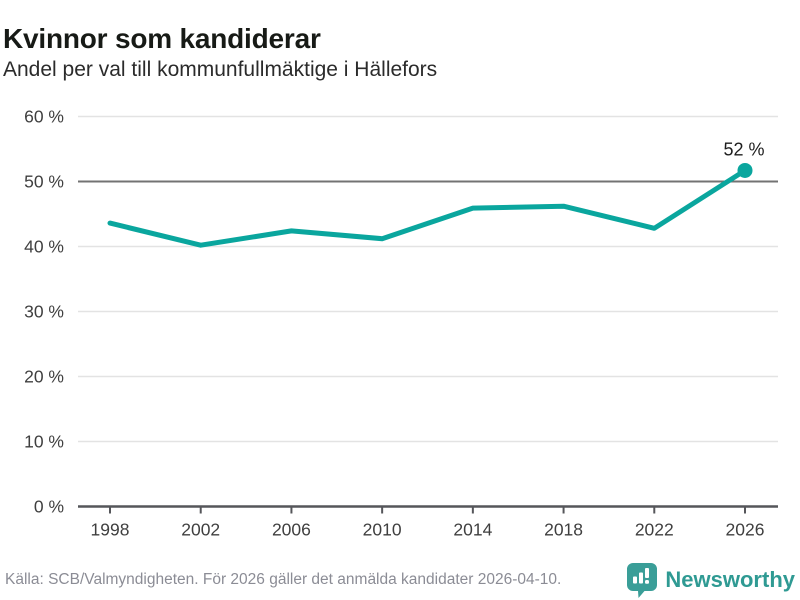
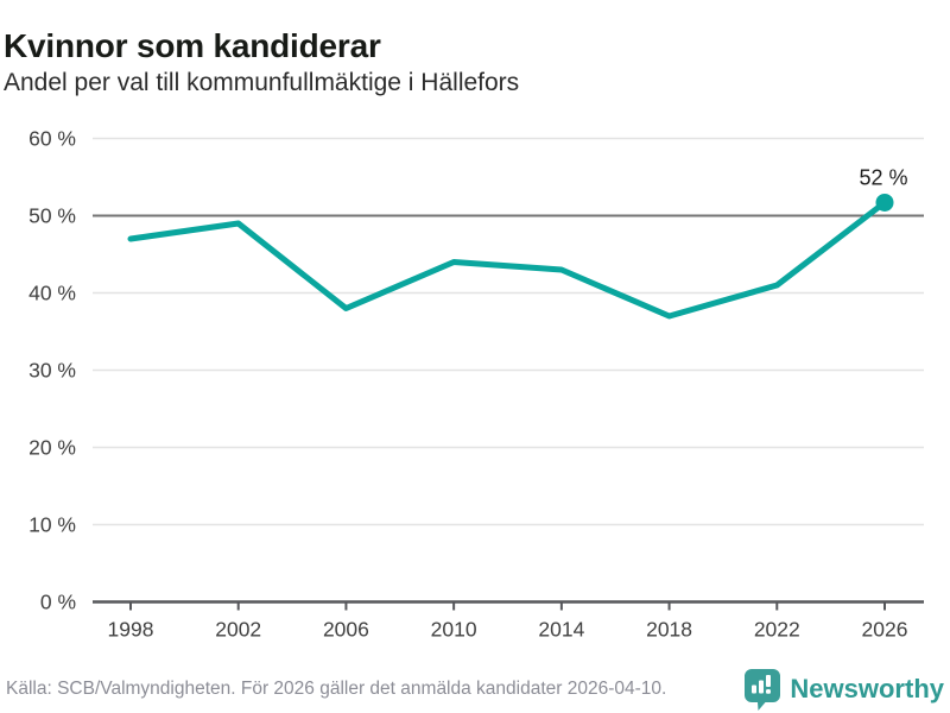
1998: 44% -> 47%
2002: 40% -> 49%
2006: 42% -> 38%
2010: 41% -> 44%
2014: 46% -> 43%
2018: 46% -> 37%
2022: 43% -> 41%
